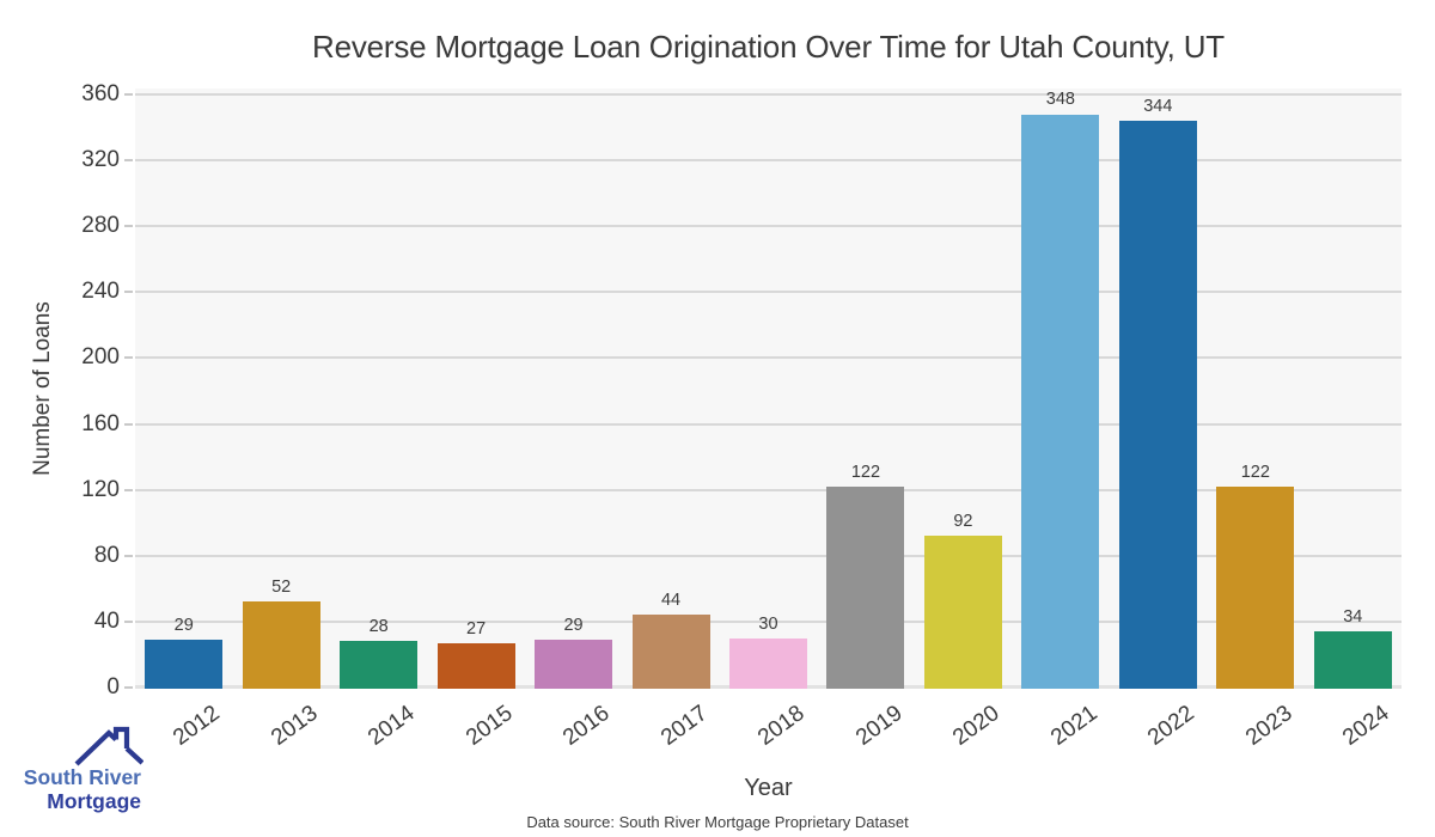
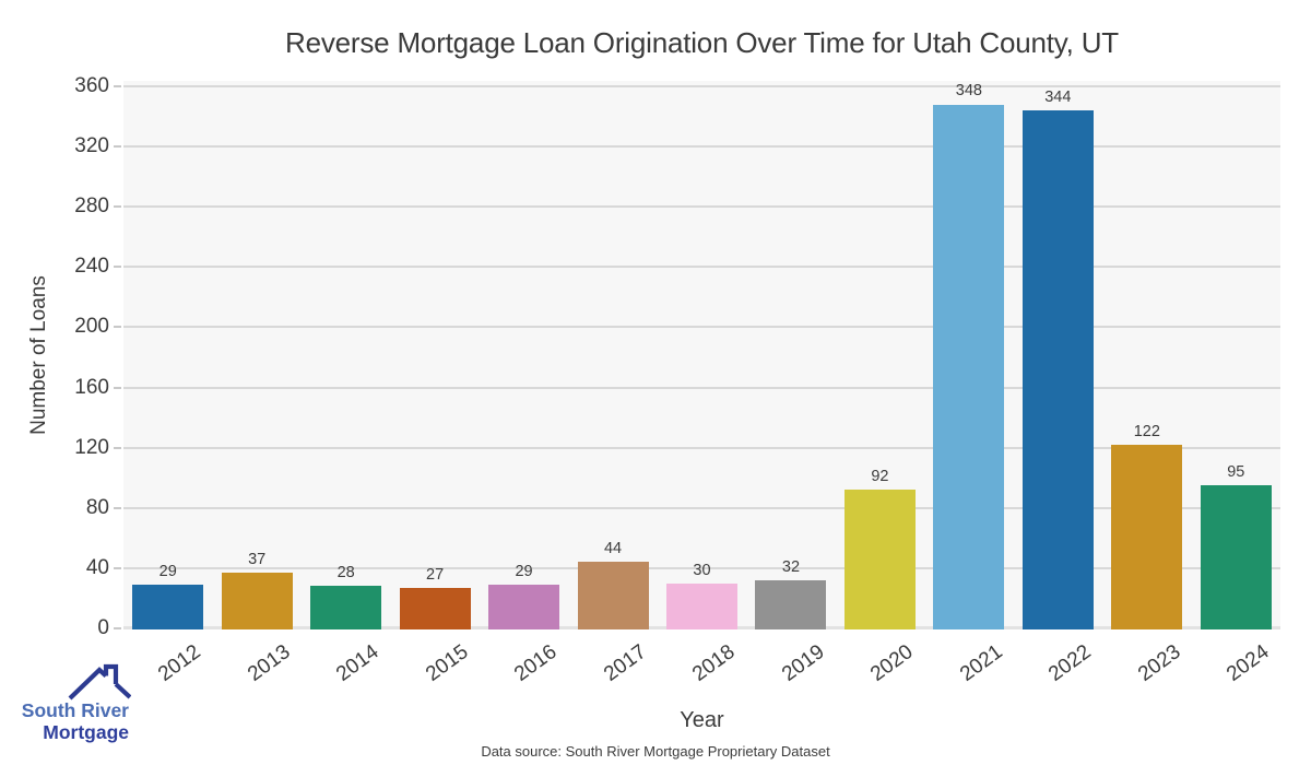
2013: 52 -> 37
2019: 122 -> 32
2024: 34 -> 95
